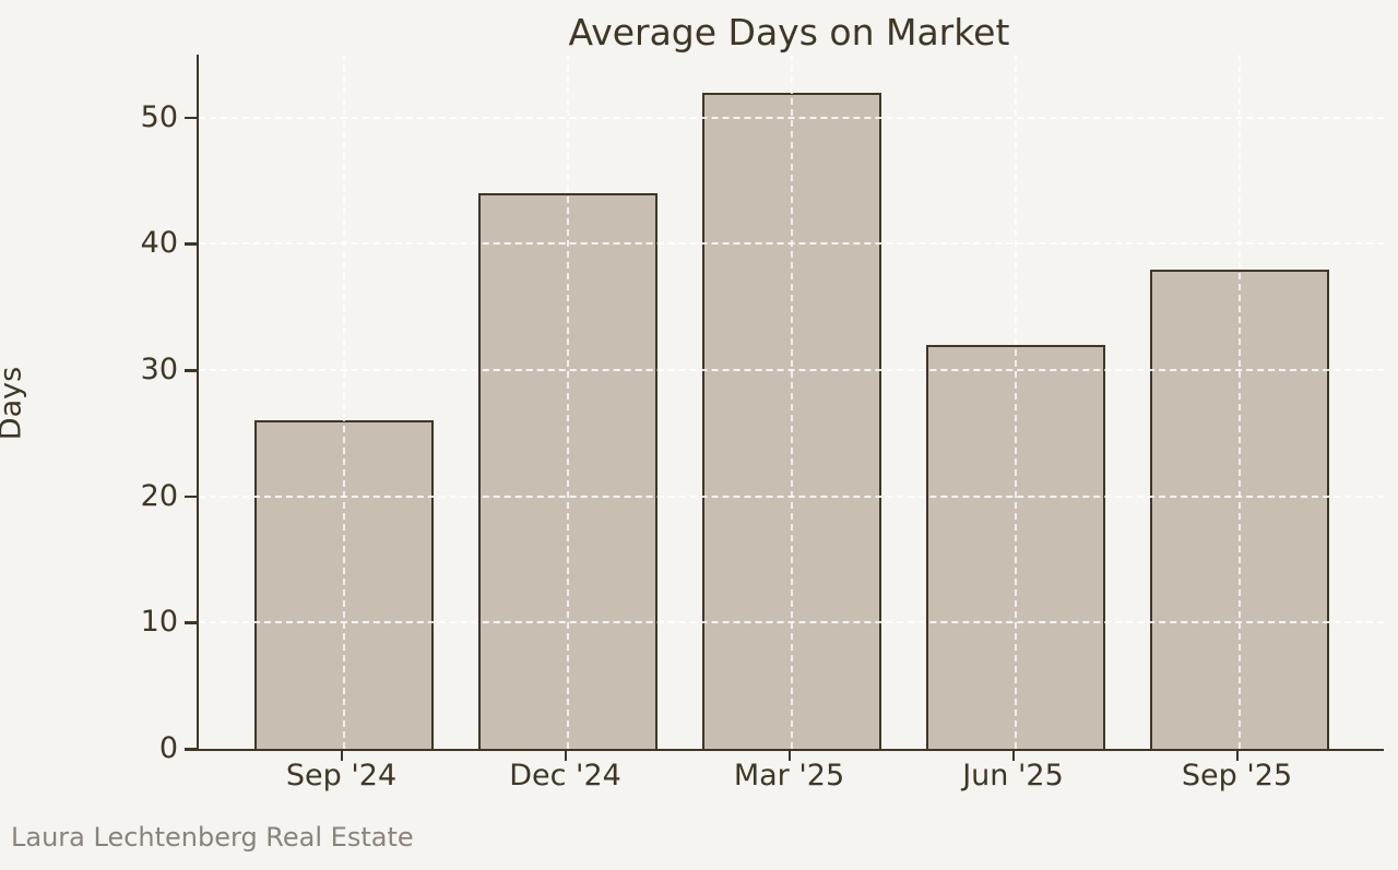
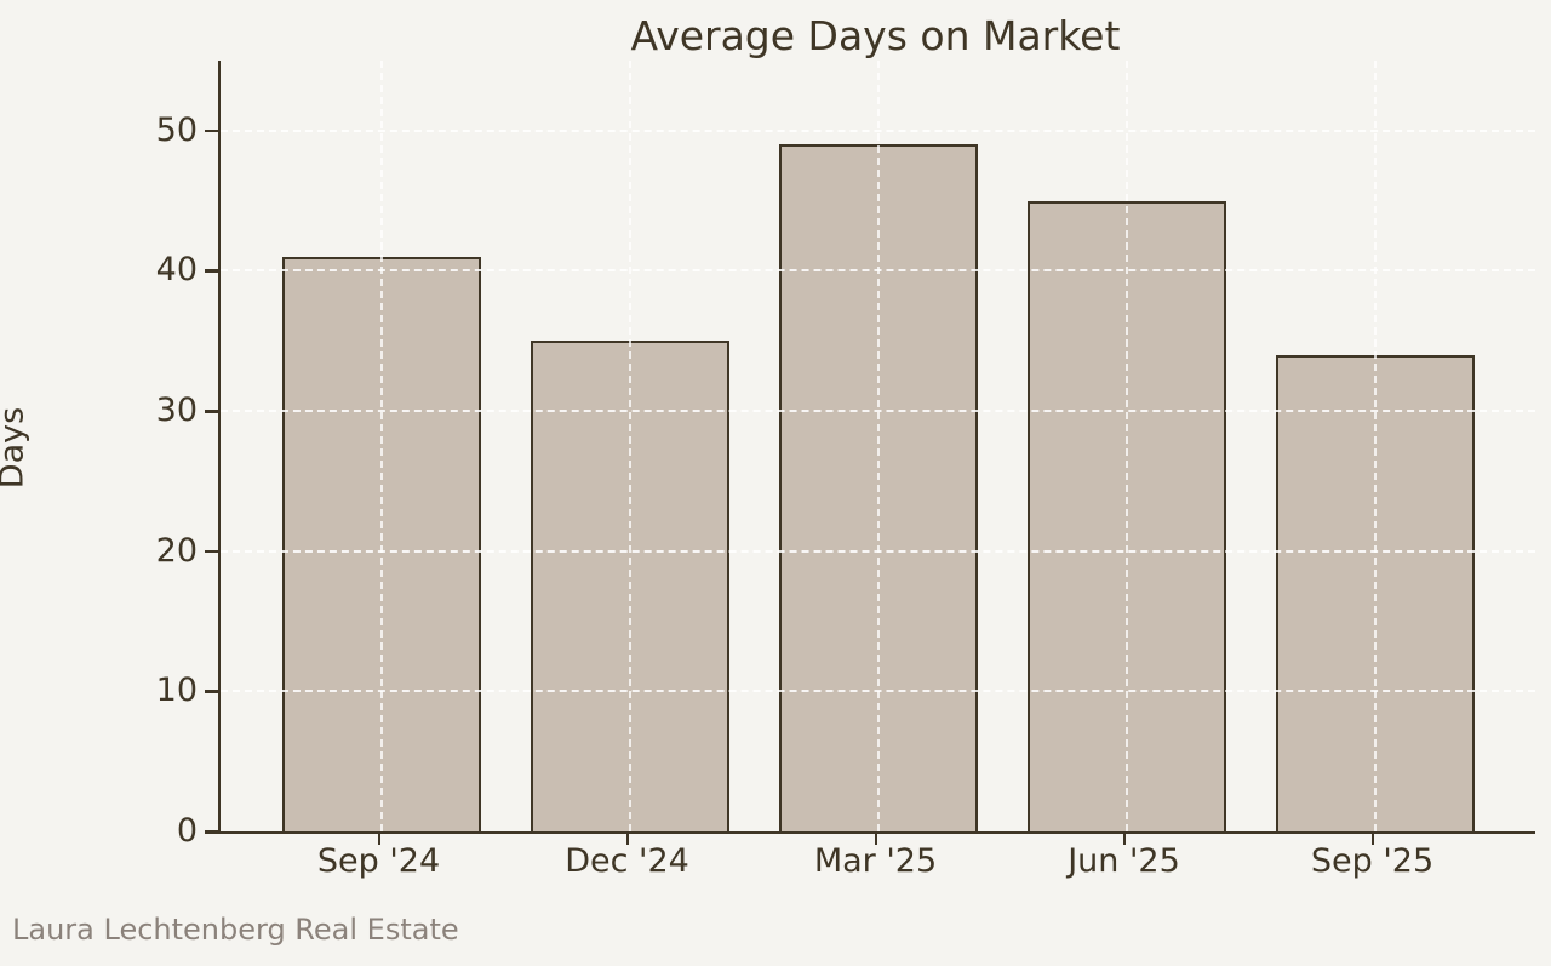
Sep '24: 26 -> 41
Dec '24: 44 -> 35
Mar '25: 52 -> 49
Jun '25: 32 -> 45
Sep '25: 38 -> 34
